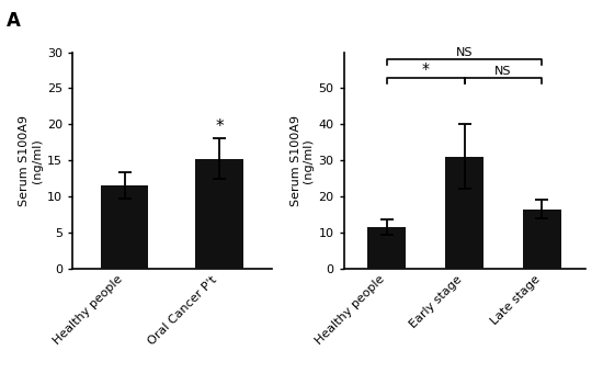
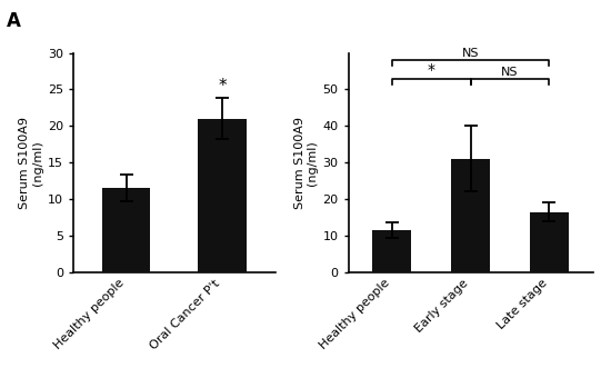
Oral Cancer P't: 15.2 -> 21.0
